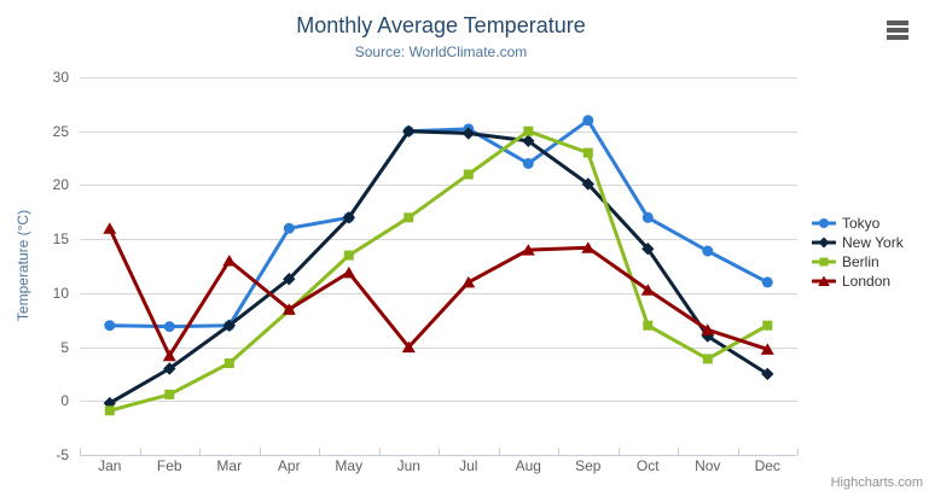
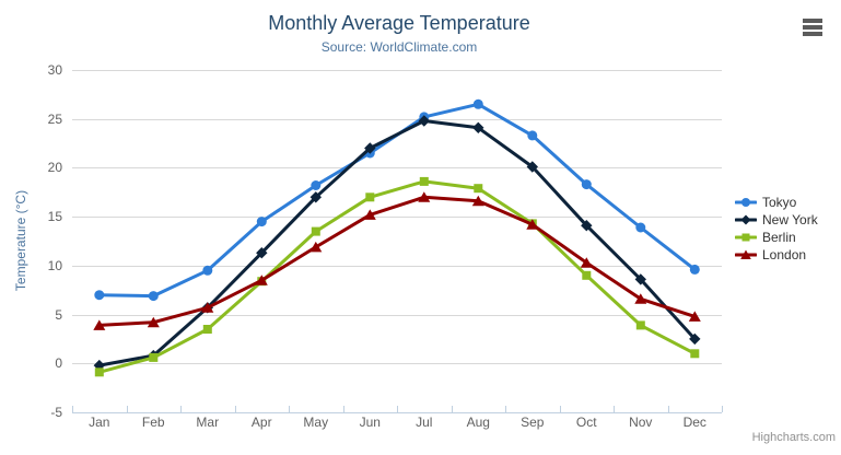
London/Jan: 16 -> 4
New York/Feb: 3 -> 1
Tokyo/Mar: 7 -> 10
New York/Mar: 7 -> 6
London/Mar: 13 -> 6
Tokyo/Apr: 16 -> 14
Tokyo/May: 17 -> 18
Tokyo/Jun: 25 -> 22
New York/Jun: 25 -> 22
London/Jun: 5 -> 15
Berlin/Jul: 21 -> 19
London/Jul: 11 -> 17
Tokyo/Aug: 22 -> 26
Berlin/Aug: 25 -> 18
London/Aug: 14 -> 17
Tokyo/Sep: 26 -> 23
Berlin/Sep: 23 -> 14
Tokyo/Oct: 17 -> 18
Berlin/Oct: 7 -> 9
New York/Nov: 6 -> 9
Tokyo/Dec: 11 -> 10
Berlin/Dec: 7 -> 1
